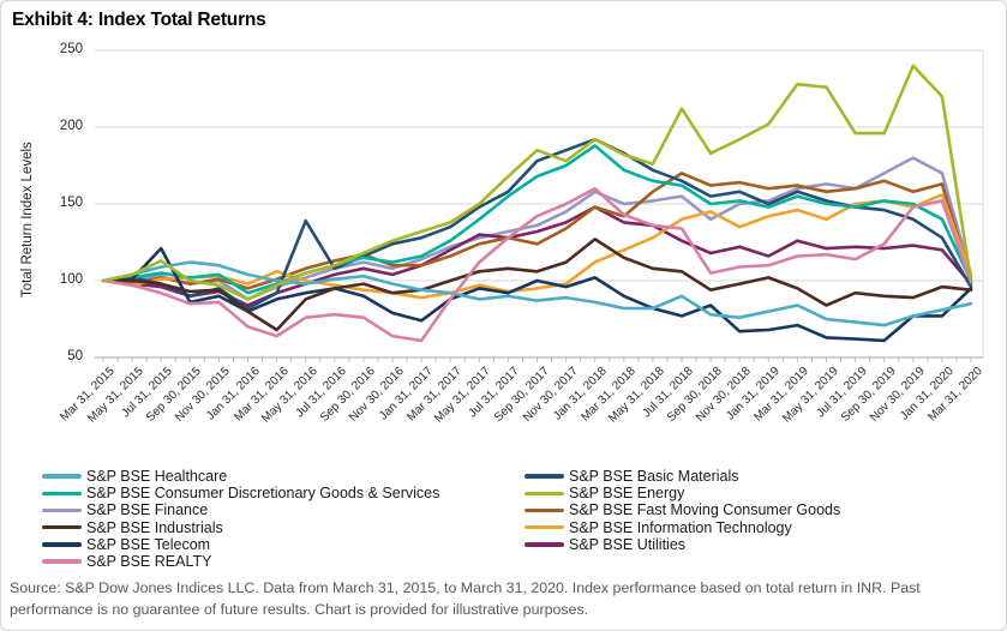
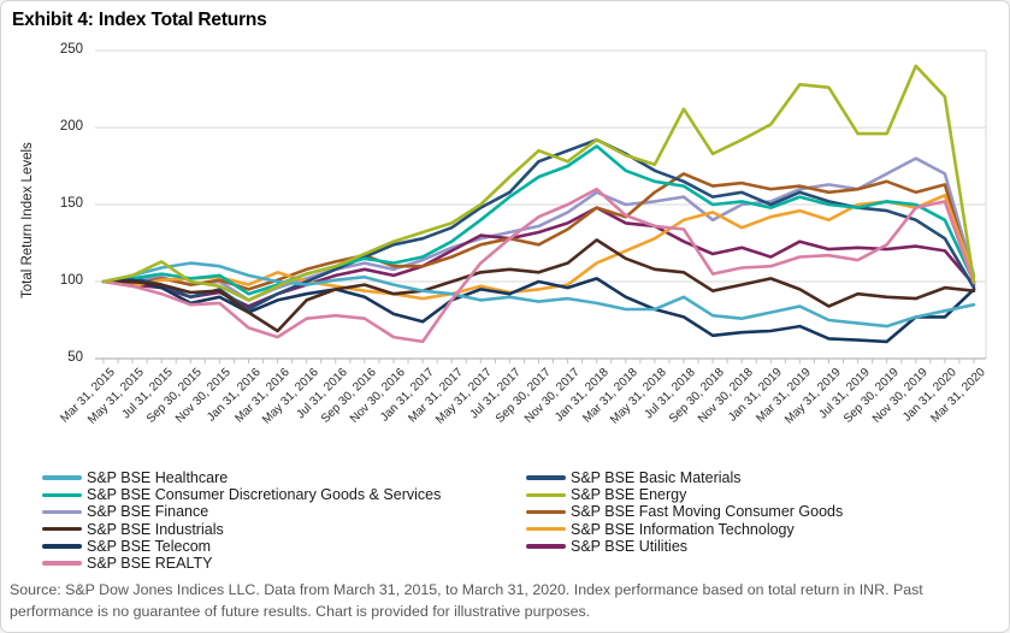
S&P BSE Telecom/Jul 31, 2015: 121 -> 96
S&P BSE Basic Materials/May 31, 2016: 139 -> 100
S&P BSE Telecom/Sep 30, 2018: 84 -> 65
